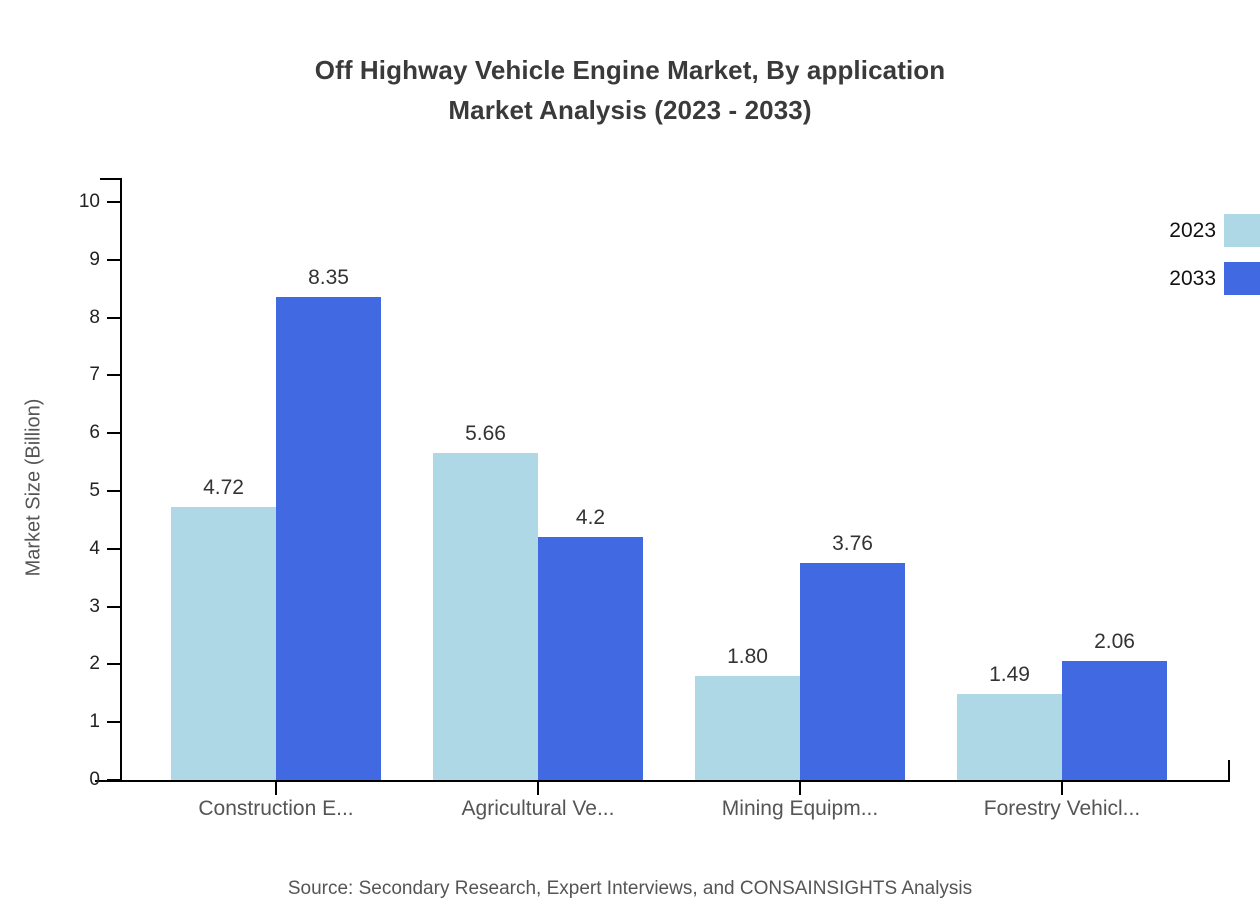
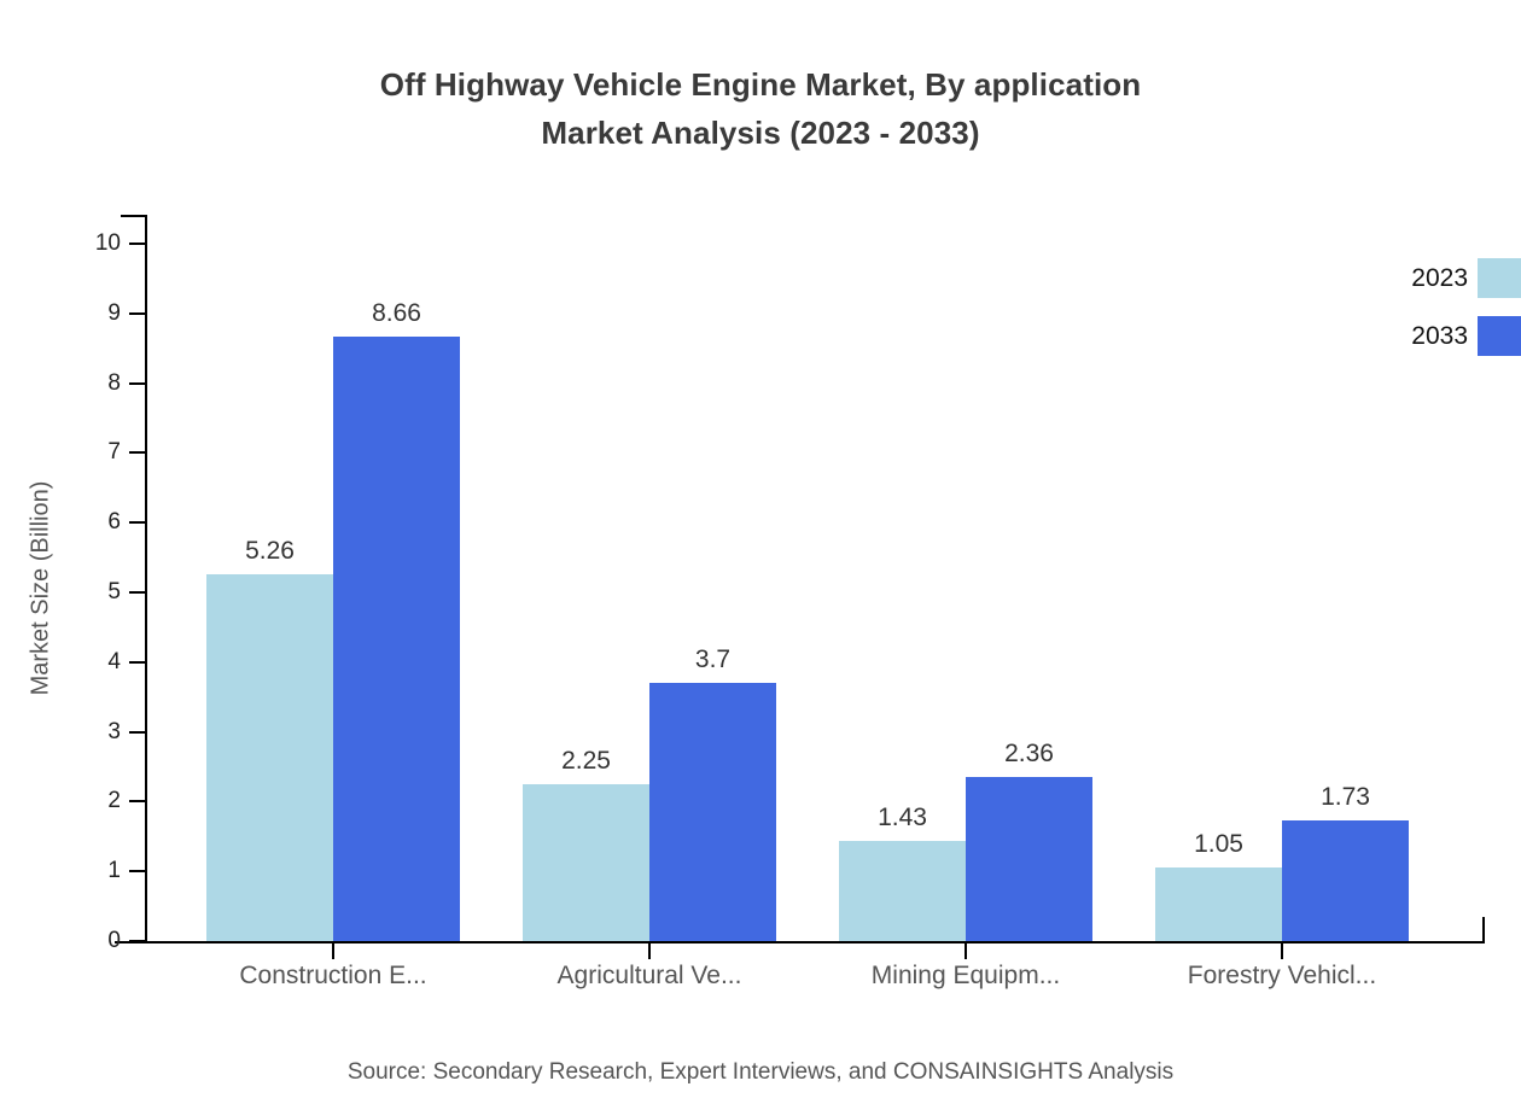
2023/Construction E...: 4.72 -> 5.26
2033/Construction E...: 8.35 -> 8.66
2023/Agricultural Ve...: 5.66 -> 2.25
2033/Agricultural Ve...: 4.2 -> 3.7
2023/Mining Equipm...: 1.80 -> 1.43
2033/Mining Equipm...: 3.76 -> 2.36
2023/Forestry Vehicl...: 1.49 -> 1.05
2033/Forestry Vehicl...: 2.06 -> 1.73
